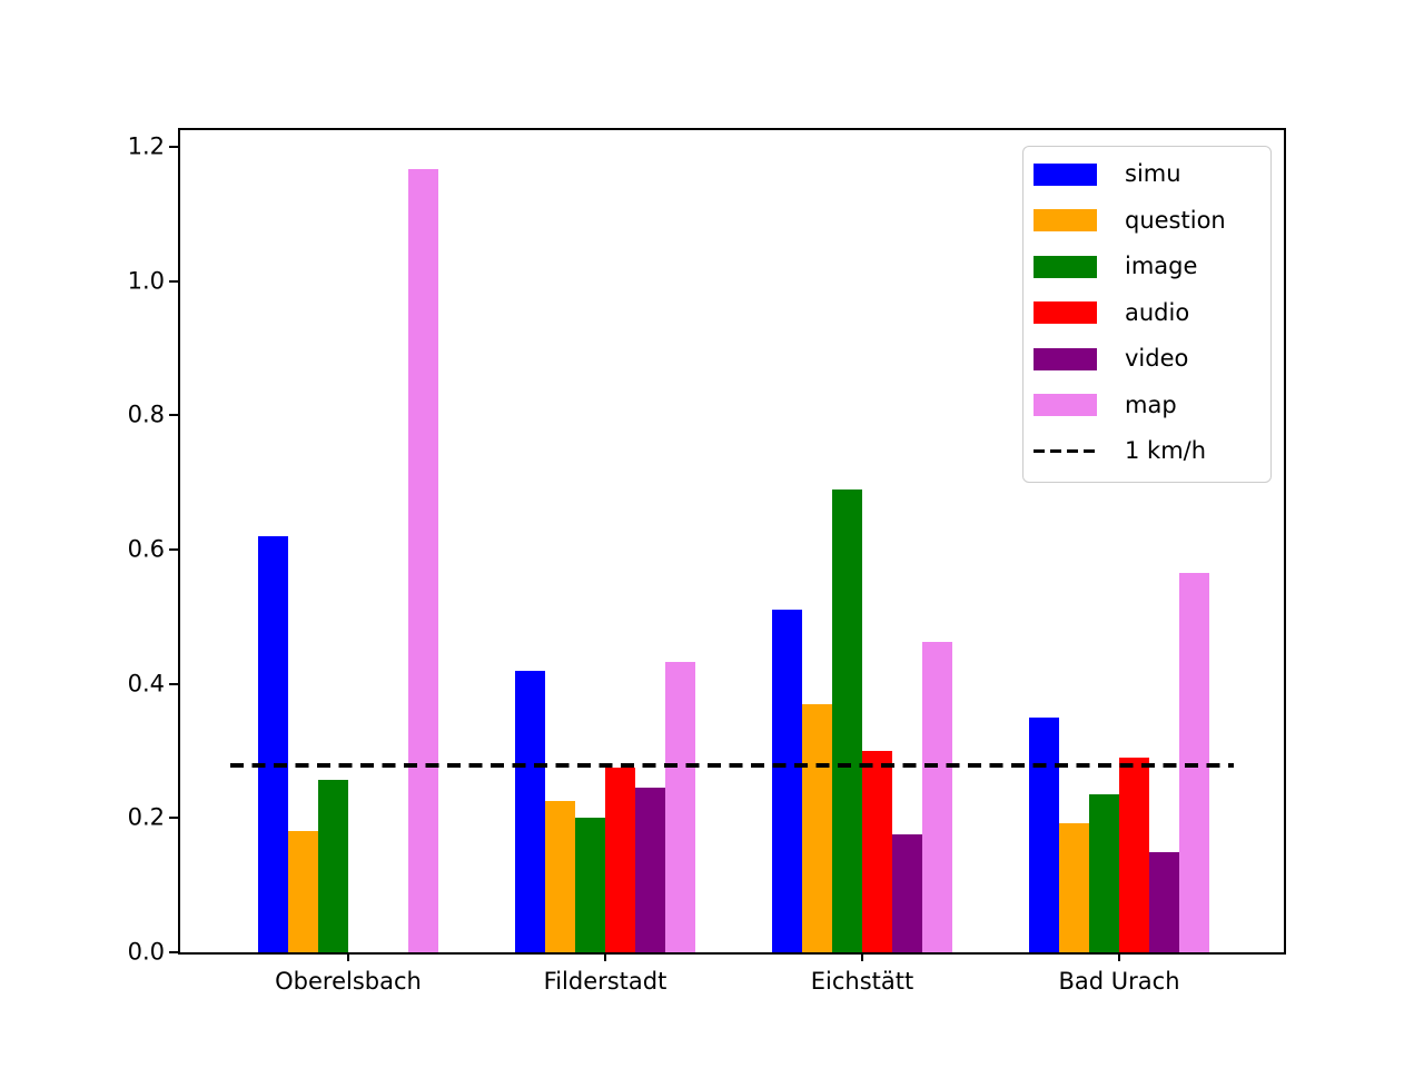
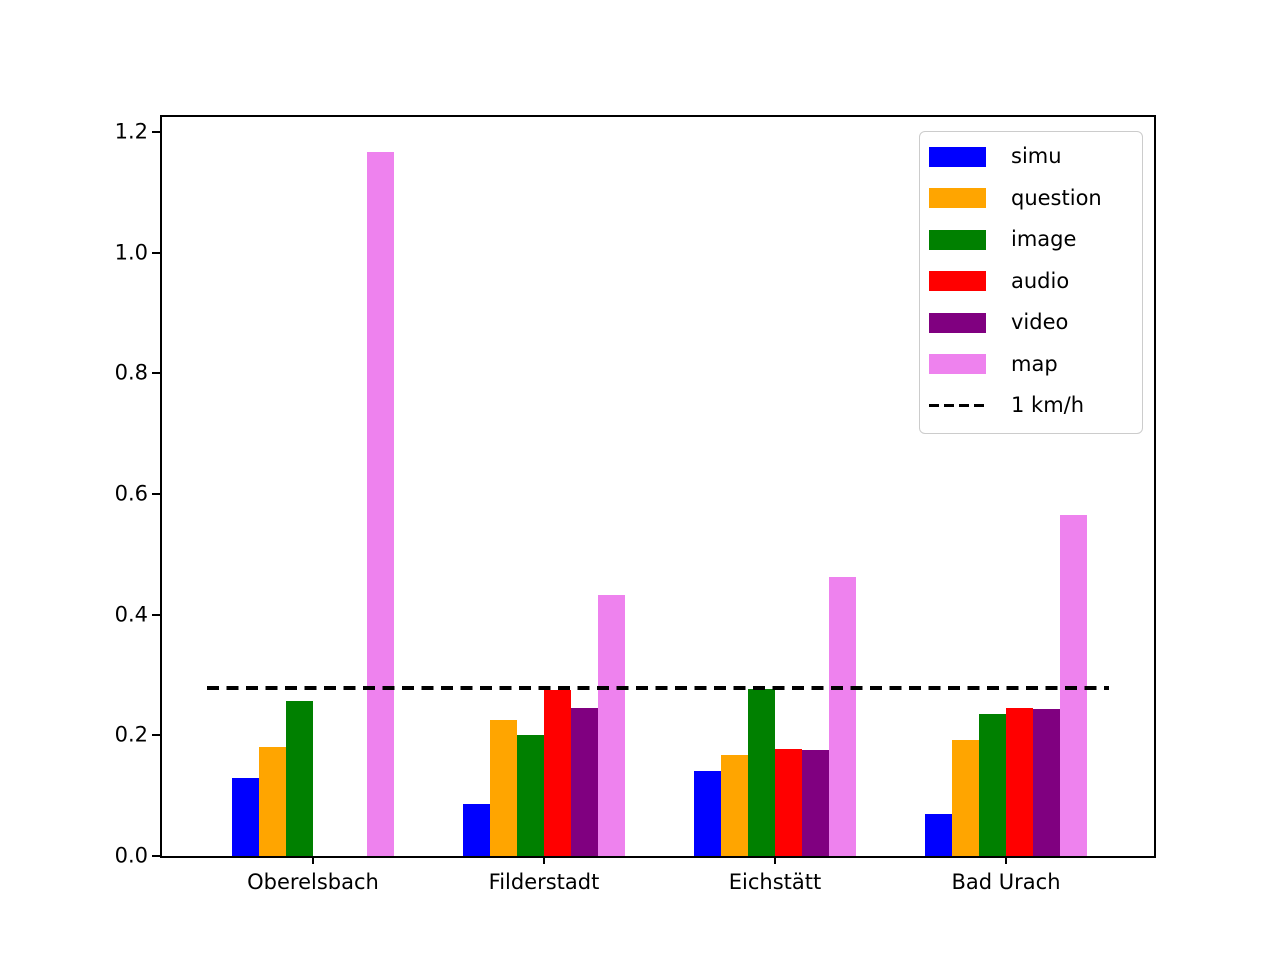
simu/Oberelsbach: 0.62 -> 0.13
simu/Filderstadt: 0.42 -> 0.09
simu/Eichstätt: 0.51 -> 0.14
question/Eichstätt: 0.37 -> 0.17
image/Eichstätt: 0.69 -> 0.28
audio/Eichstätt: 0.30 -> 0.18
simu/Bad Urach: 0.35 -> 0.07
audio/Bad Urach: 0.29 -> 0.25
video/Bad Urach: 0.15 -> 0.24
